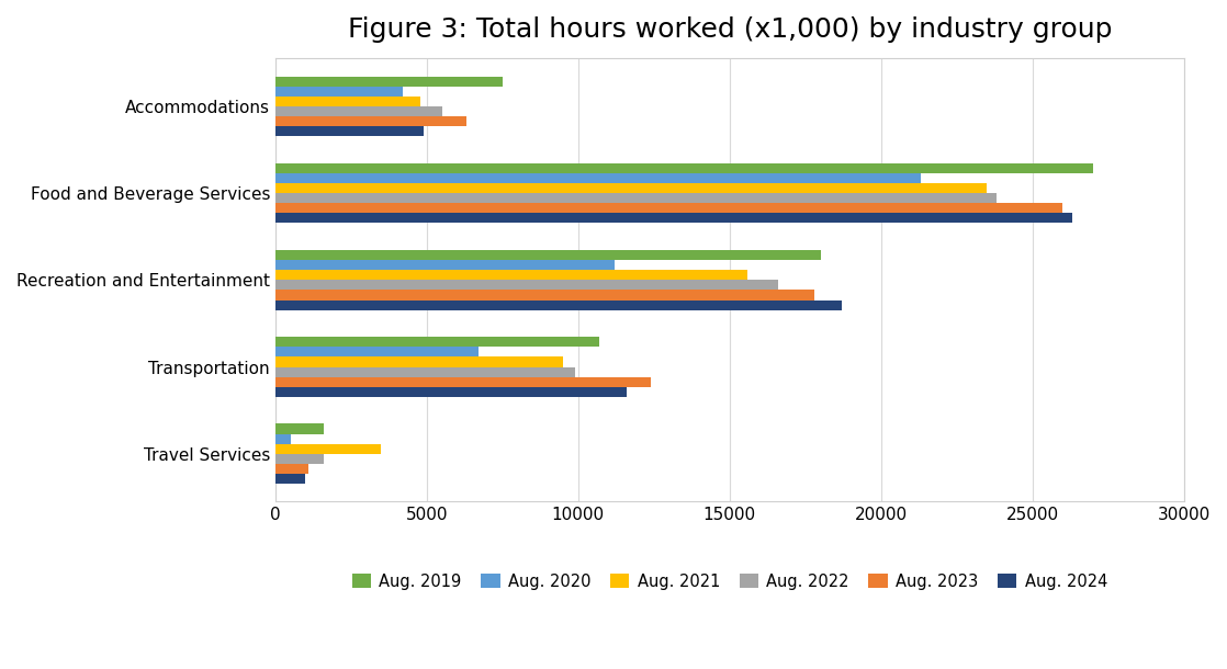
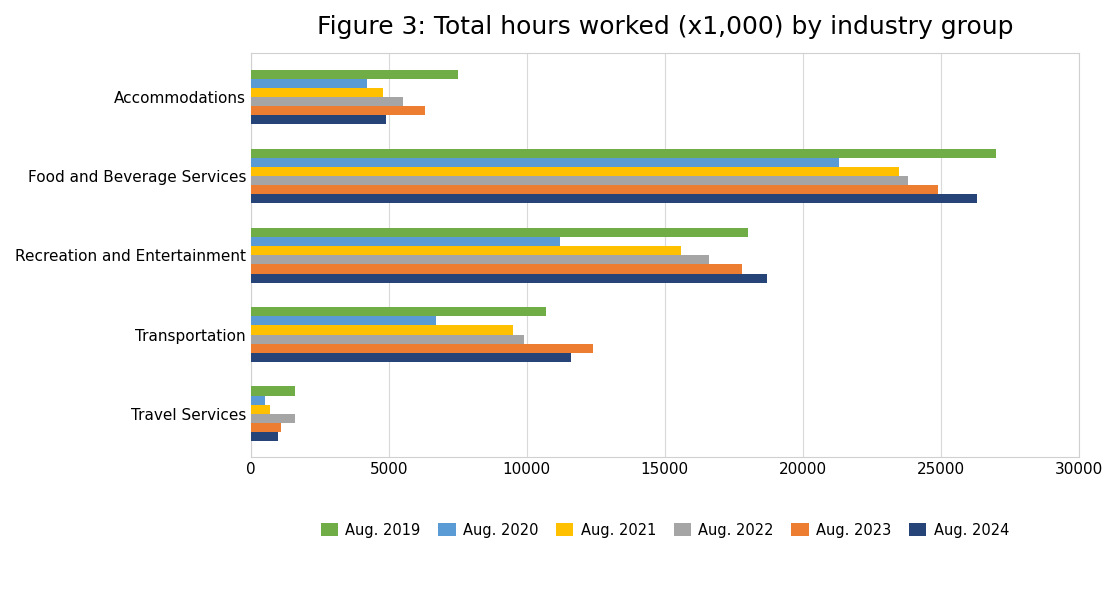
Aug. 2023/Food and Beverage Services: 26000 -> 24900
Aug. 2021/Travel Services: 3500 -> 700
